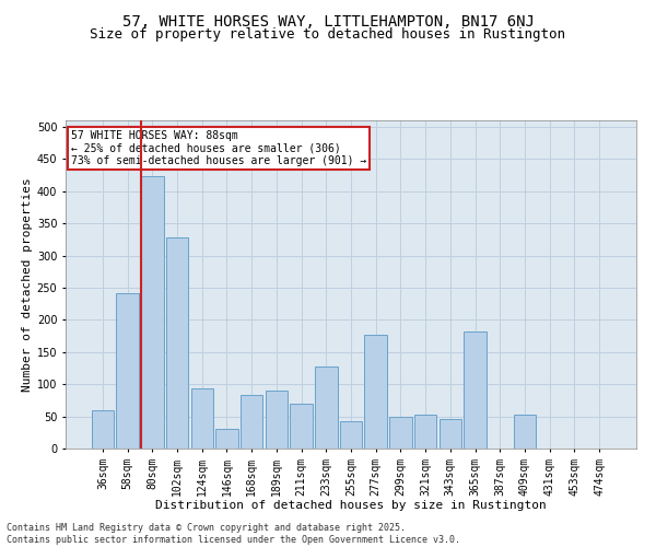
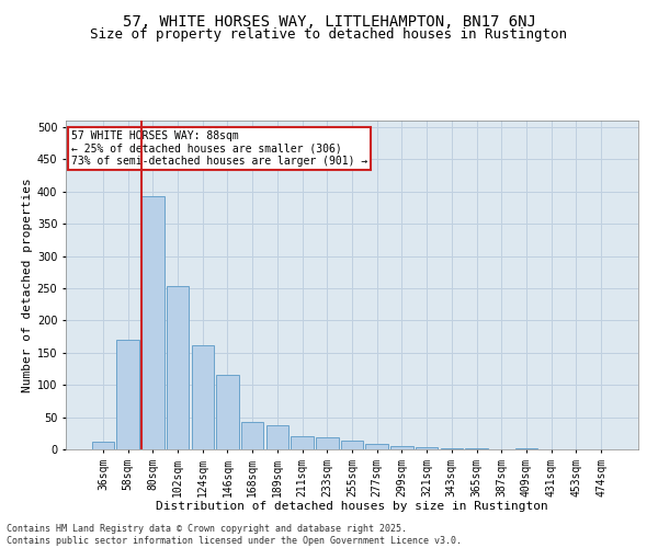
36sqm: 60 -> 12
58sqm: 242 -> 170
80sqm: 424 -> 393
102sqm: 328 -> 253
124sqm: 94 -> 162
146sqm: 30 -> 115
168sqm: 84 -> 43
189sqm: 90 -> 37
211sqm: 70 -> 20
233sqm: 128 -> 18
255sqm: 42 -> 14
277sqm: 176 -> 8
299sqm: 50 -> 5
321sqm: 52 -> 4
343sqm: 46 -> 2
365sqm: 182 -> 1
409sqm: 52 -> 1
